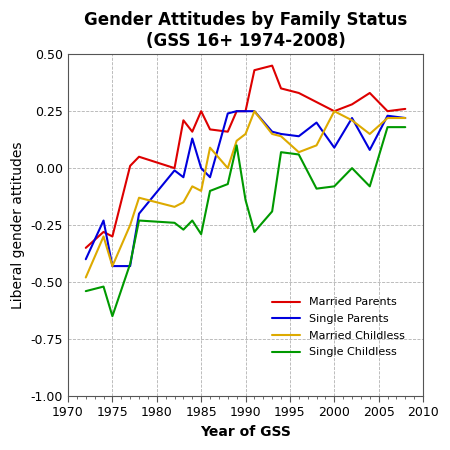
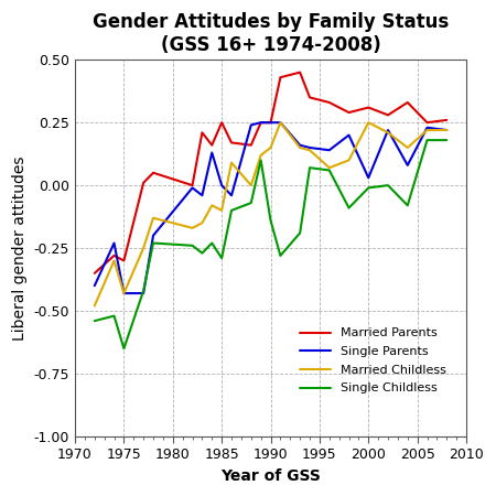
Married Parents/2000: 0.25 -> 0.31
Single Parents/2000: 0.09 -> 0.03
Single Childless/2000: -0.08 -> -0.01
